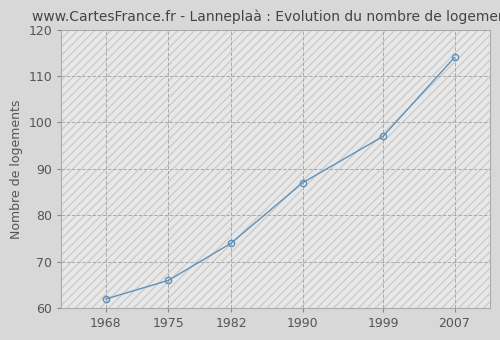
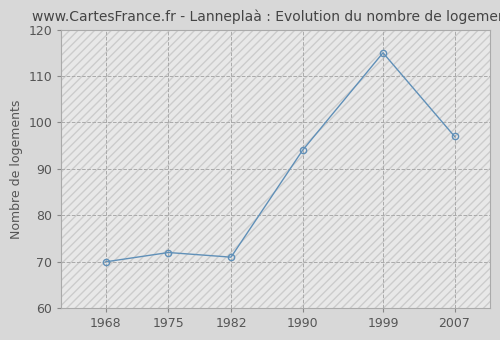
1968: 62 -> 70
1975: 66 -> 72
1982: 74 -> 71
1990: 87 -> 94
1999: 97 -> 115
2007: 114 -> 97
